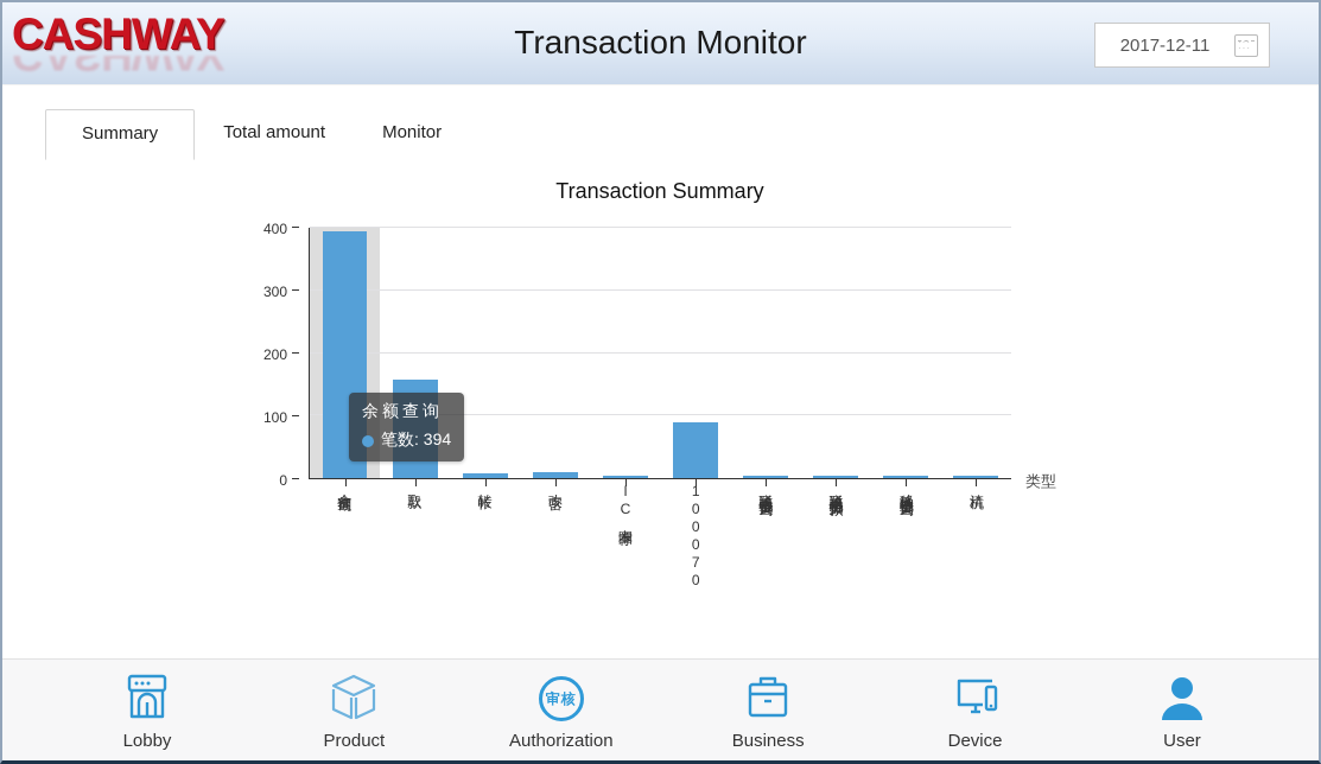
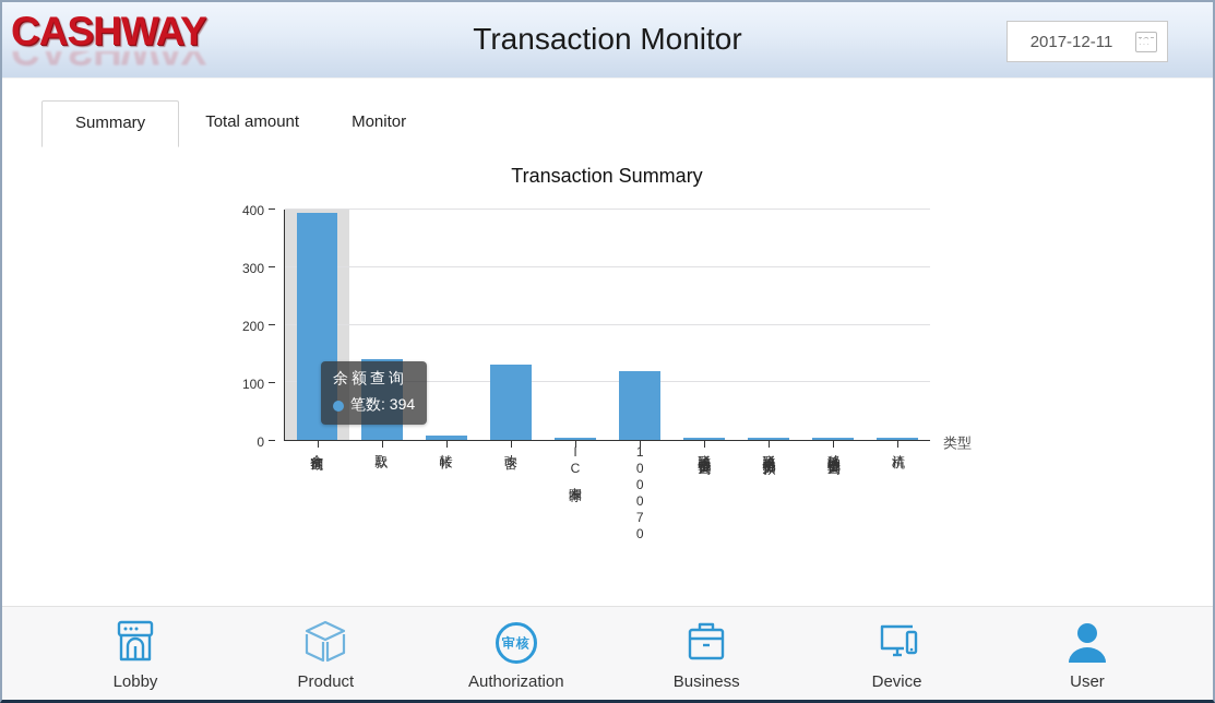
取款: 160 -> 140
改密: 10 -> 130
100070: 90 -> 120
